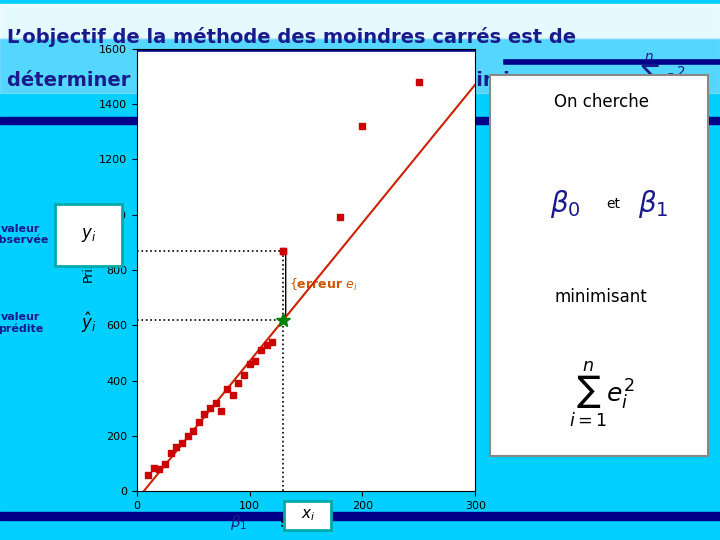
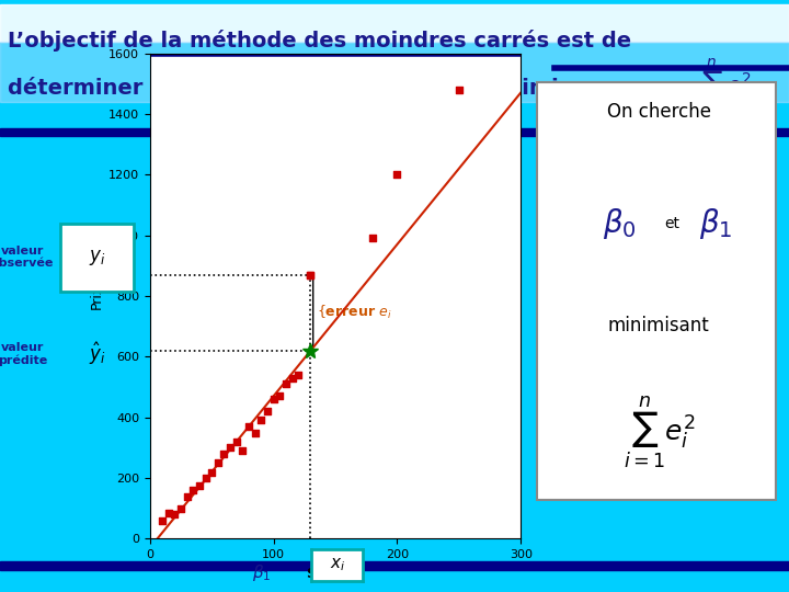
200: 1320 -> 1200
